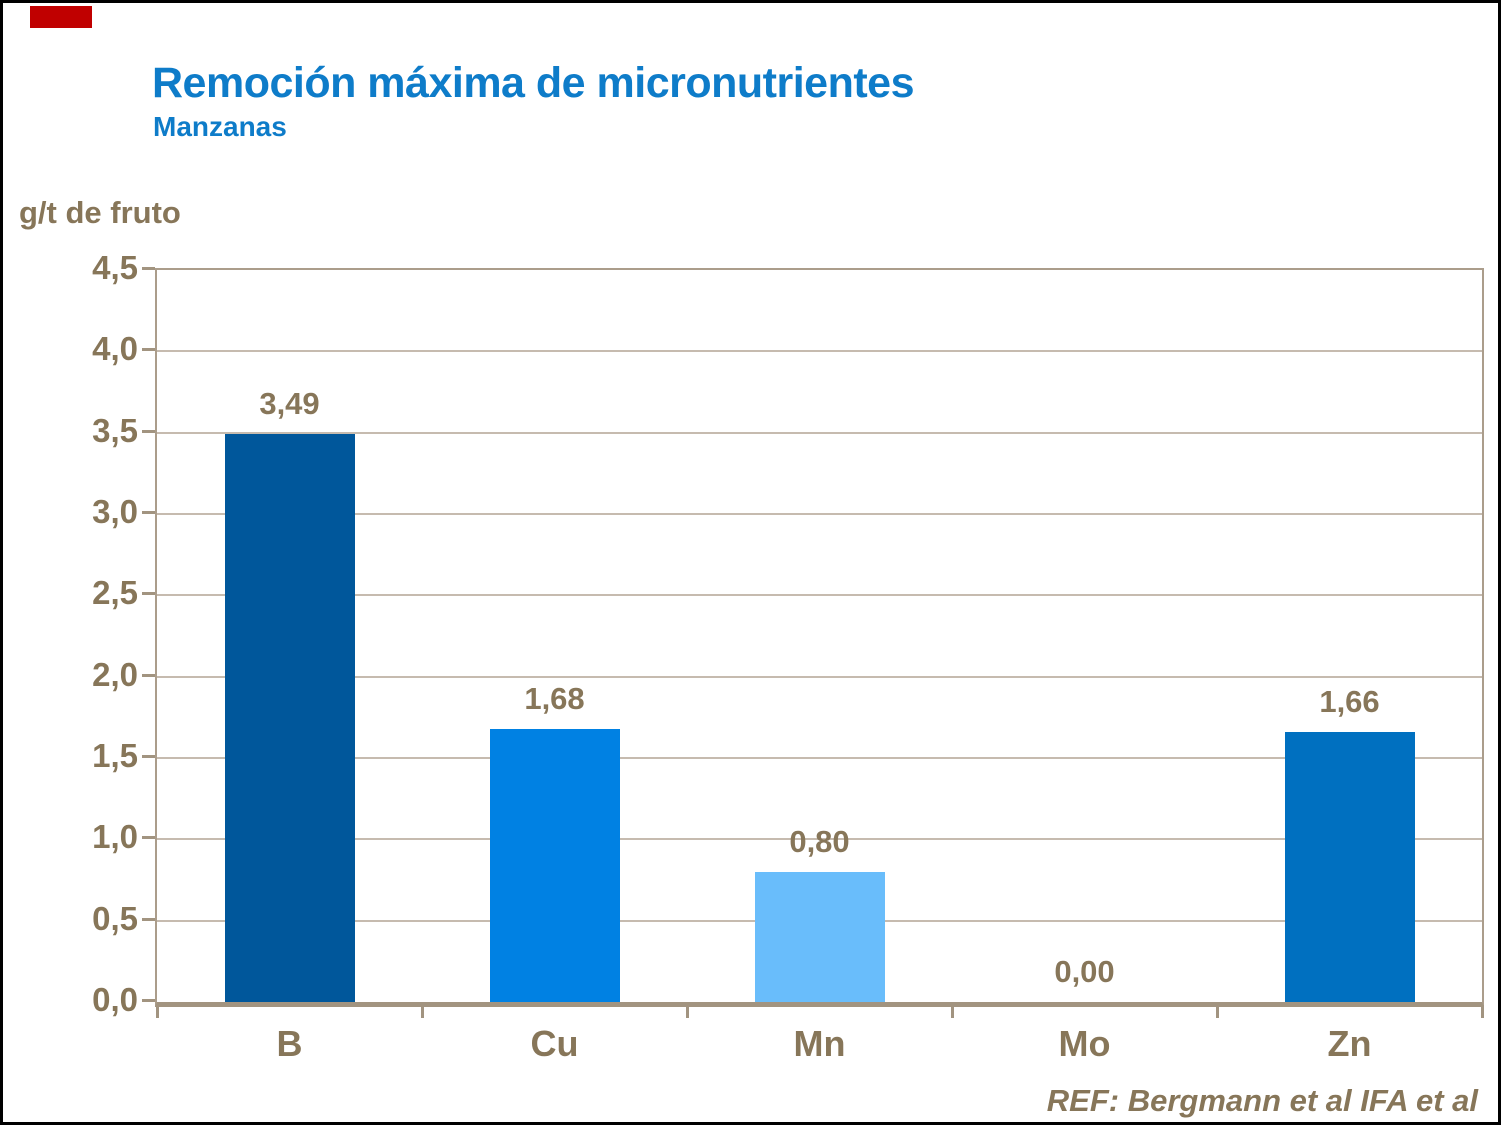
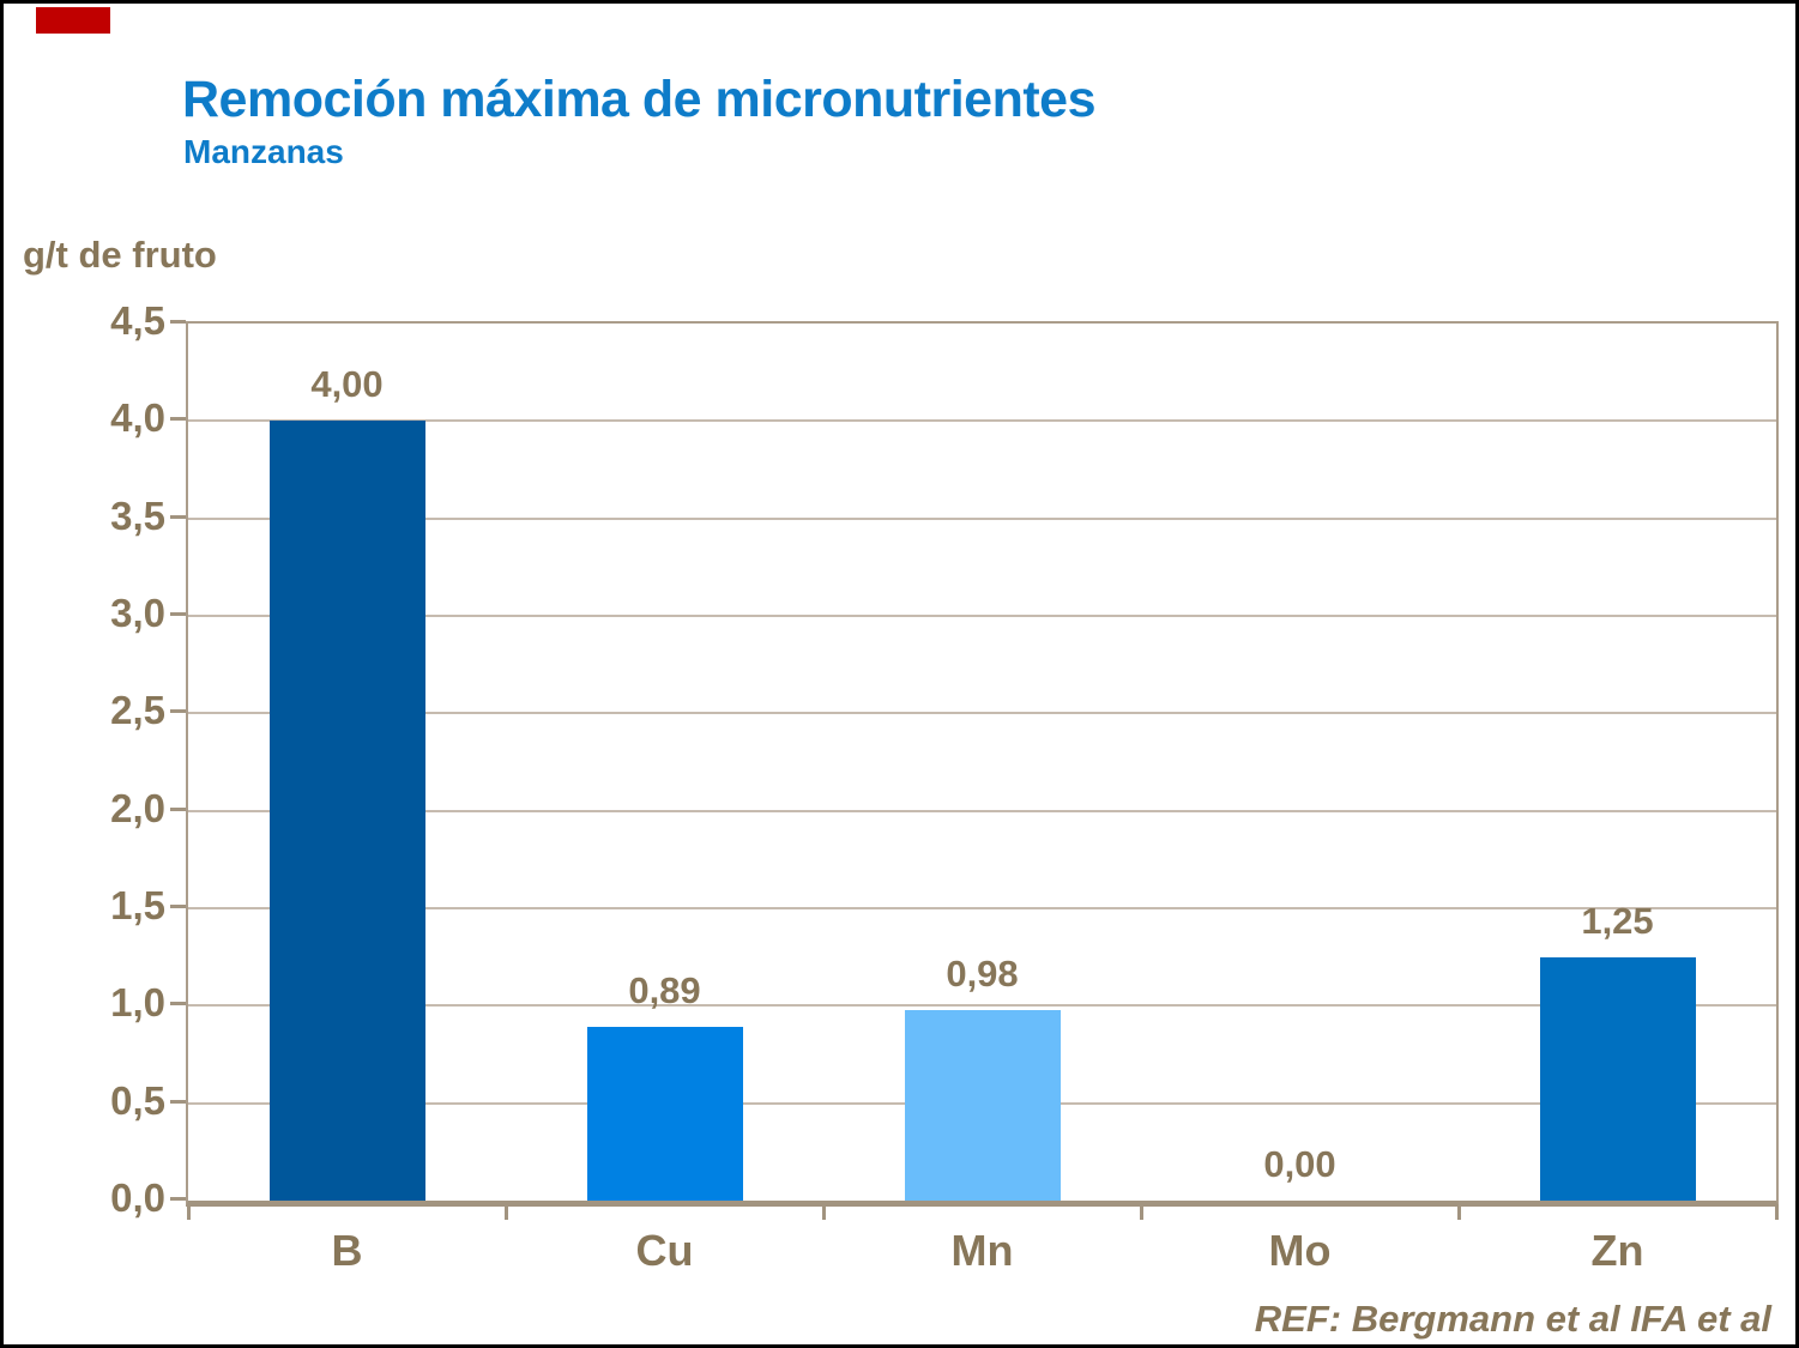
B: 3,49 -> 4,00
Cu: 1,68 -> 0,89
Mn: 0,80 -> 0,98
Zn: 1,66 -> 1,25
